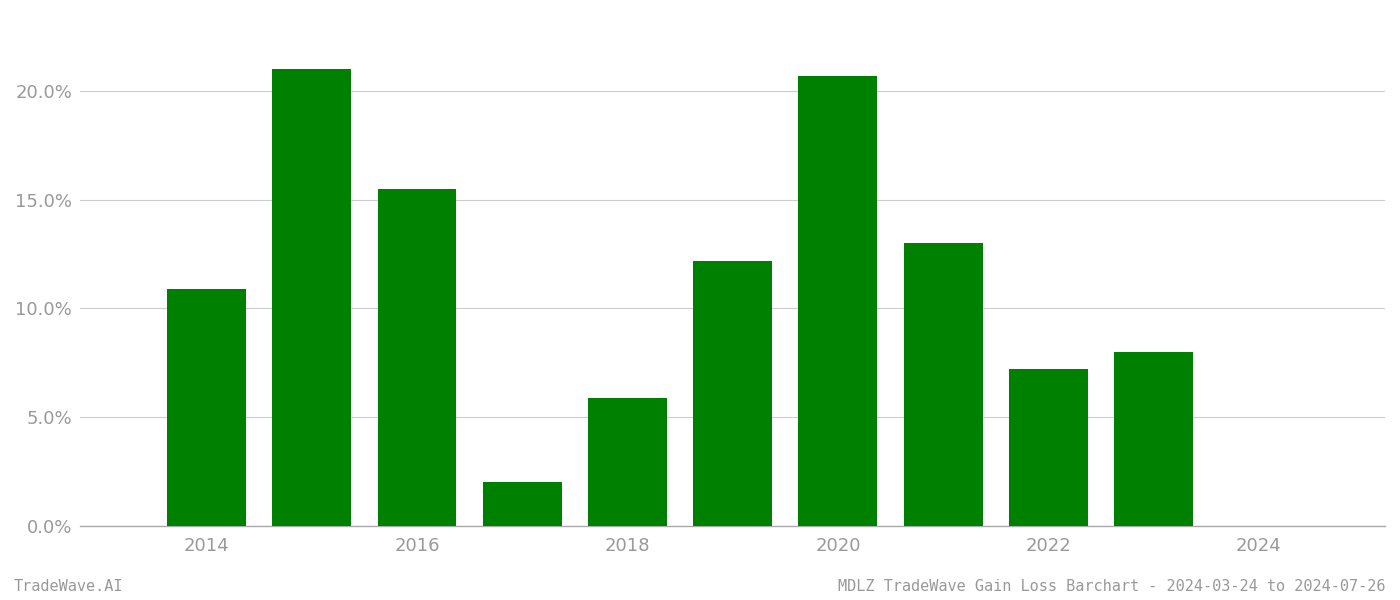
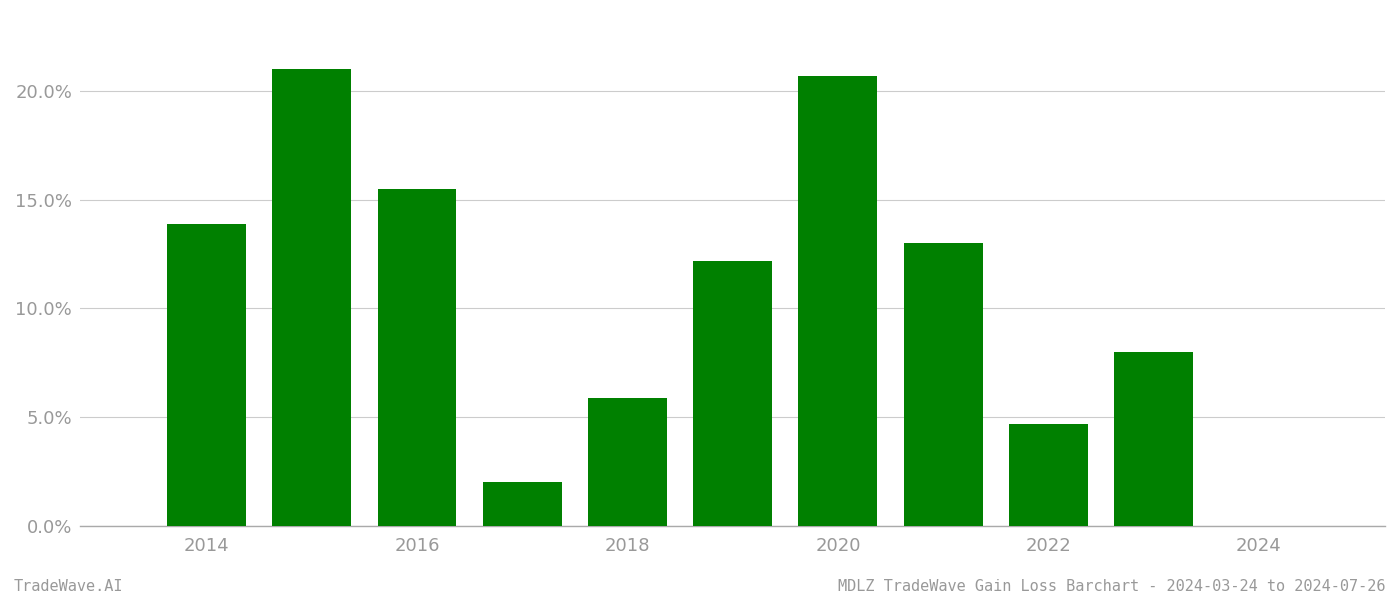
2014: 10.9% -> 13.9%
2022: 7.2% -> 4.7%
